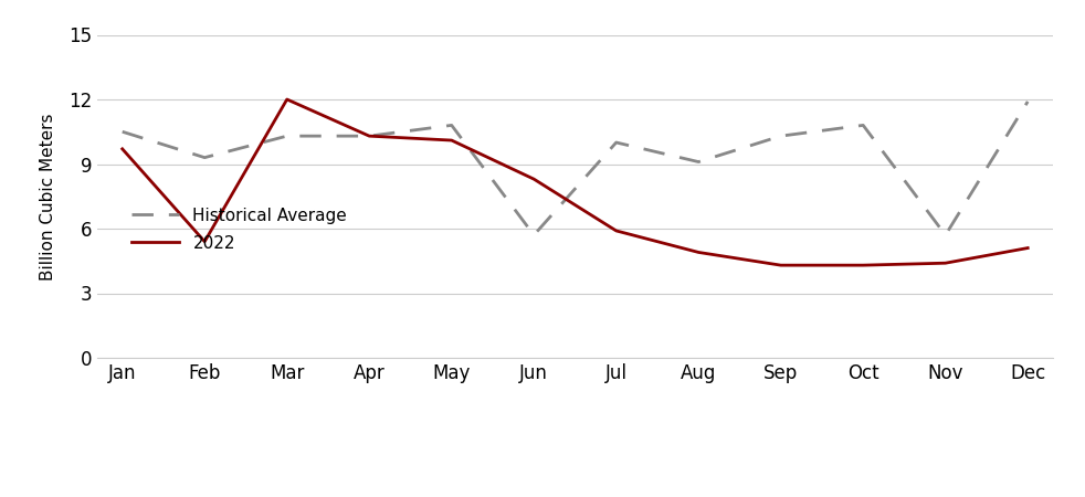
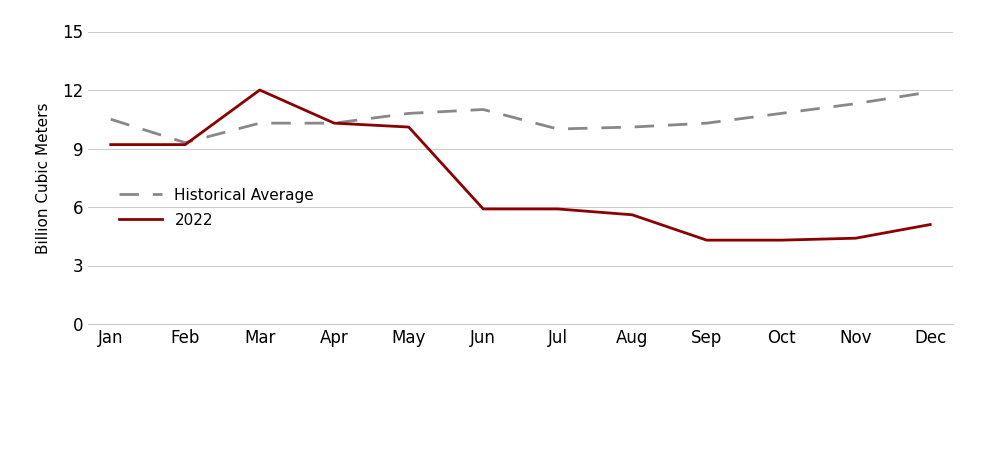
2022/Jan: 9.7 -> 9.2
2022/Feb: 5.4 -> 9.2
Historical Average/Jun: 5.7 -> 11.0
2022/Jun: 8.3 -> 5.9
Historical Average/Aug: 9.1 -> 10.1
2022/Aug: 4.9 -> 5.6
Historical Average/Nov: 5.7 -> 11.3
